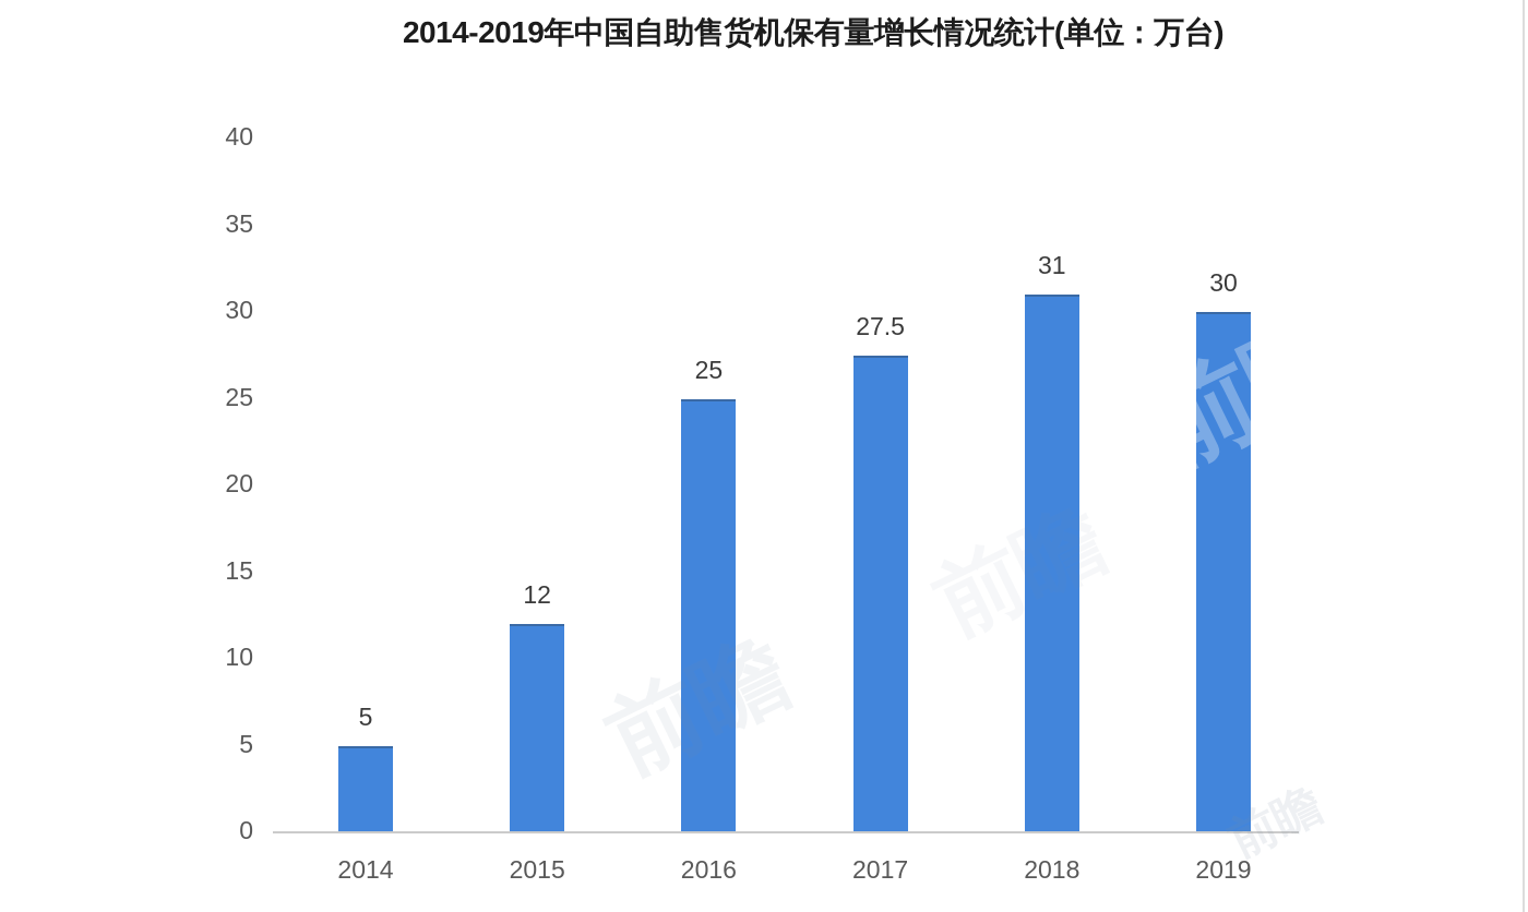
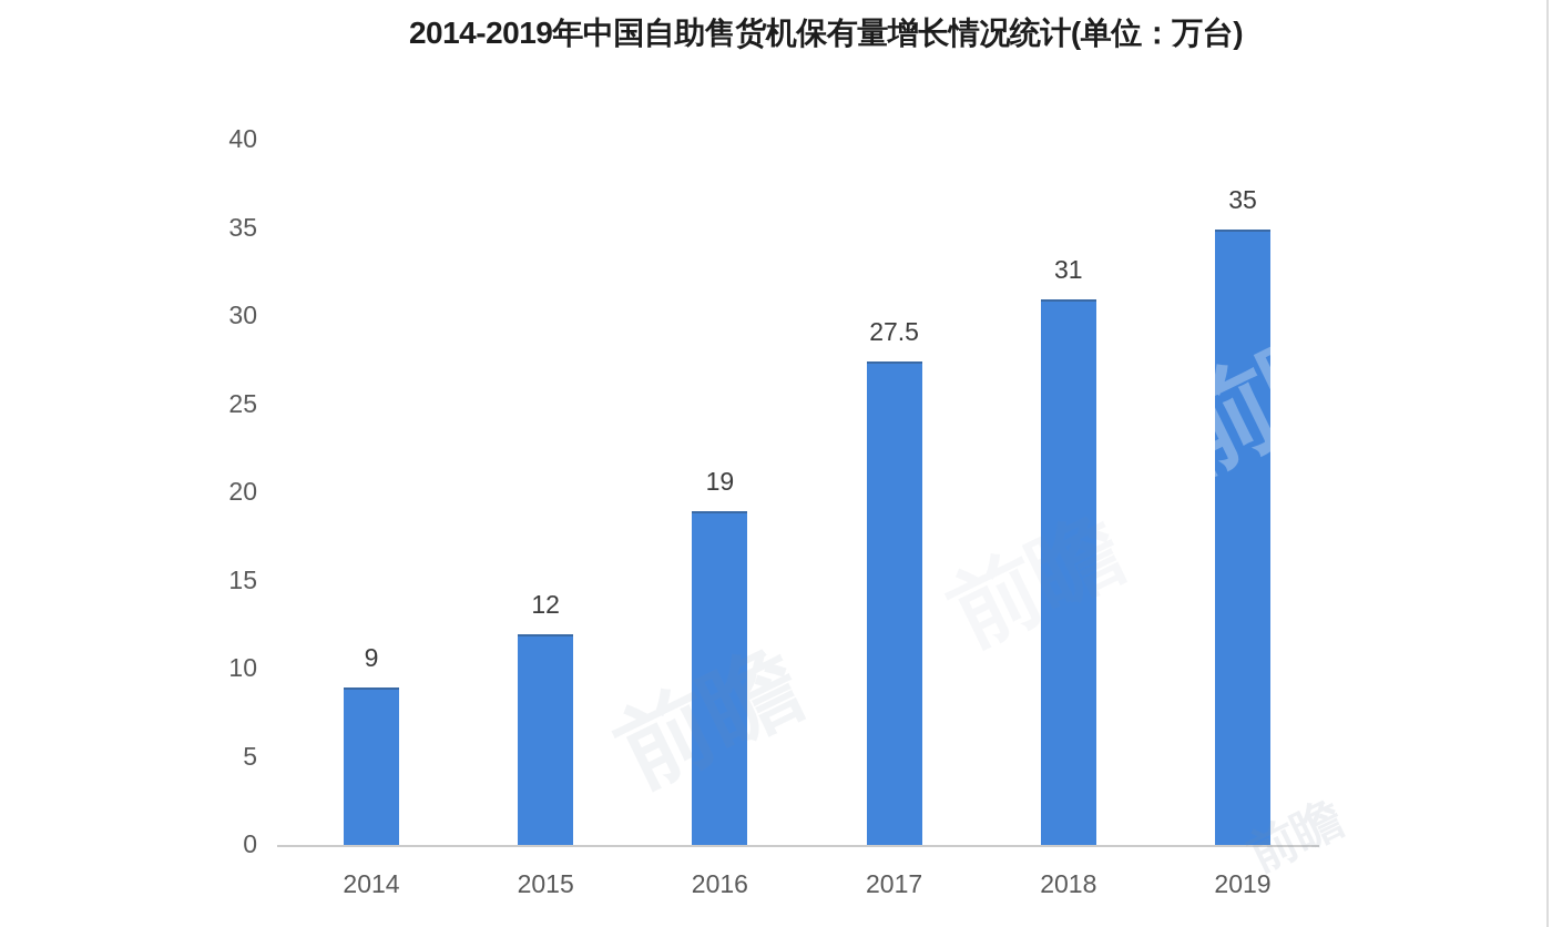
2014: 5 -> 9
2016: 25 -> 19
2019: 30 -> 35
